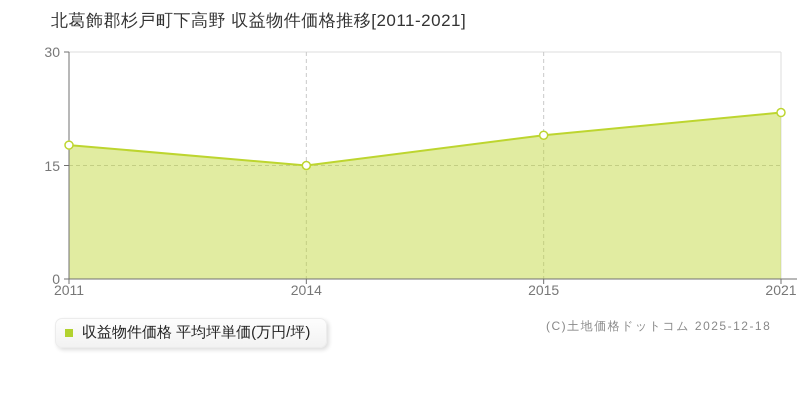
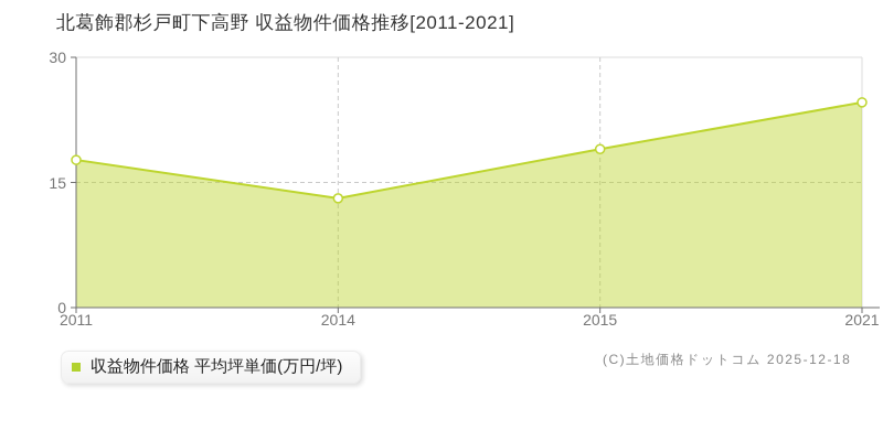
2014: 15 -> 13
2021: 22 -> 25
